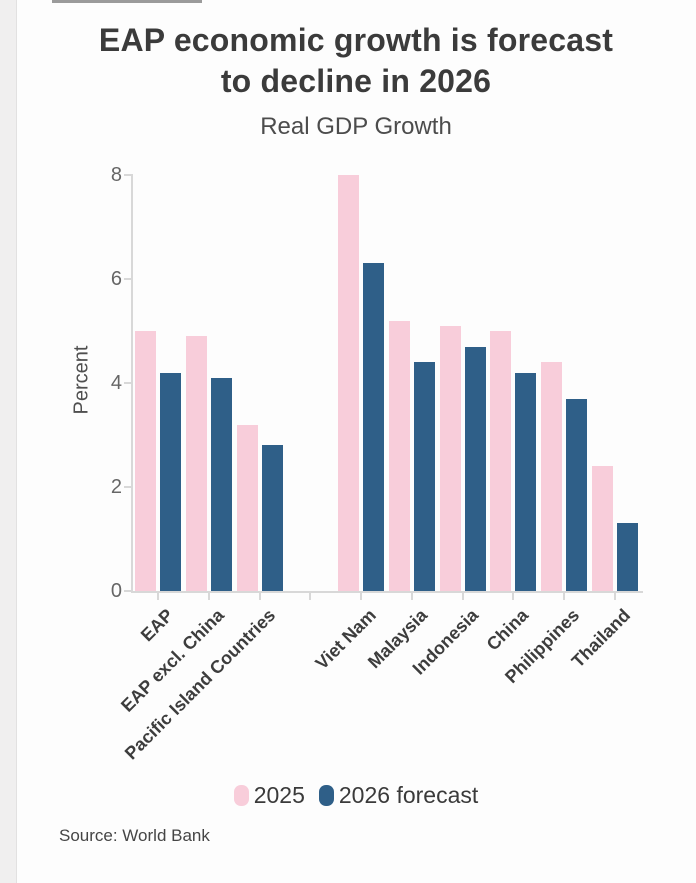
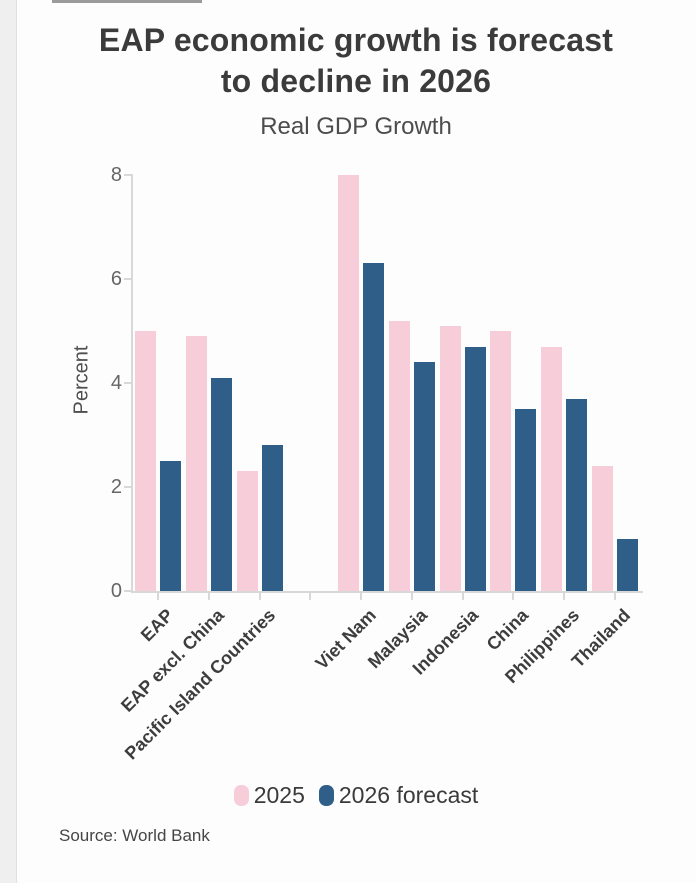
2026 forecast/EAP: 4.2 -> 2.5
2025/Pacific Island Countries: 3.2 -> 2.3
2026 forecast/China: 4.2 -> 3.5
2025/Philippines: 4.4 -> 4.7
2026 forecast/Thailand: 1.3 -> 1.0
